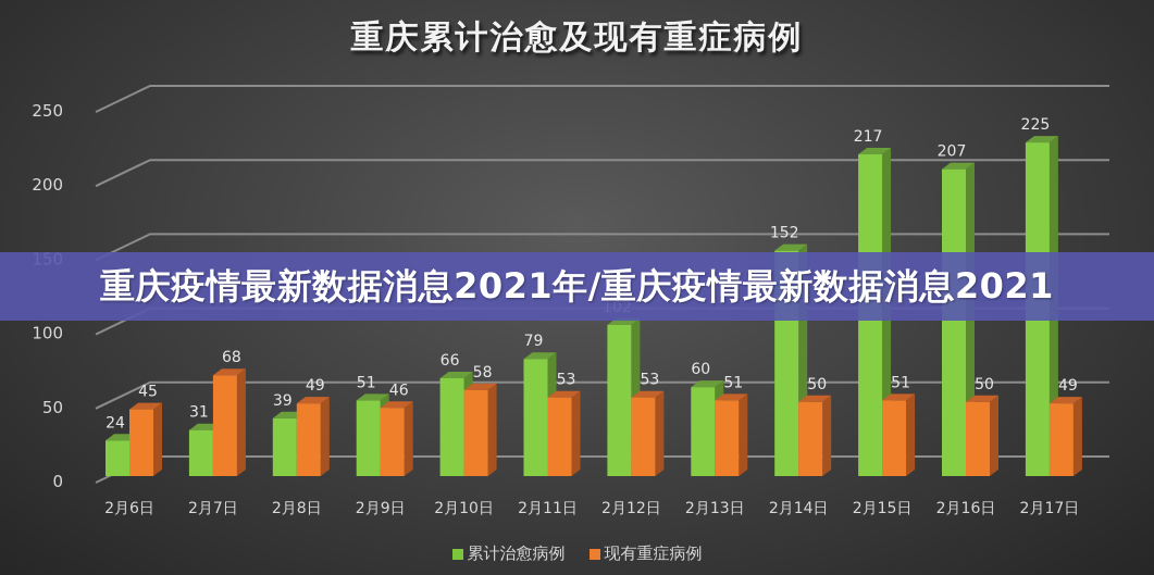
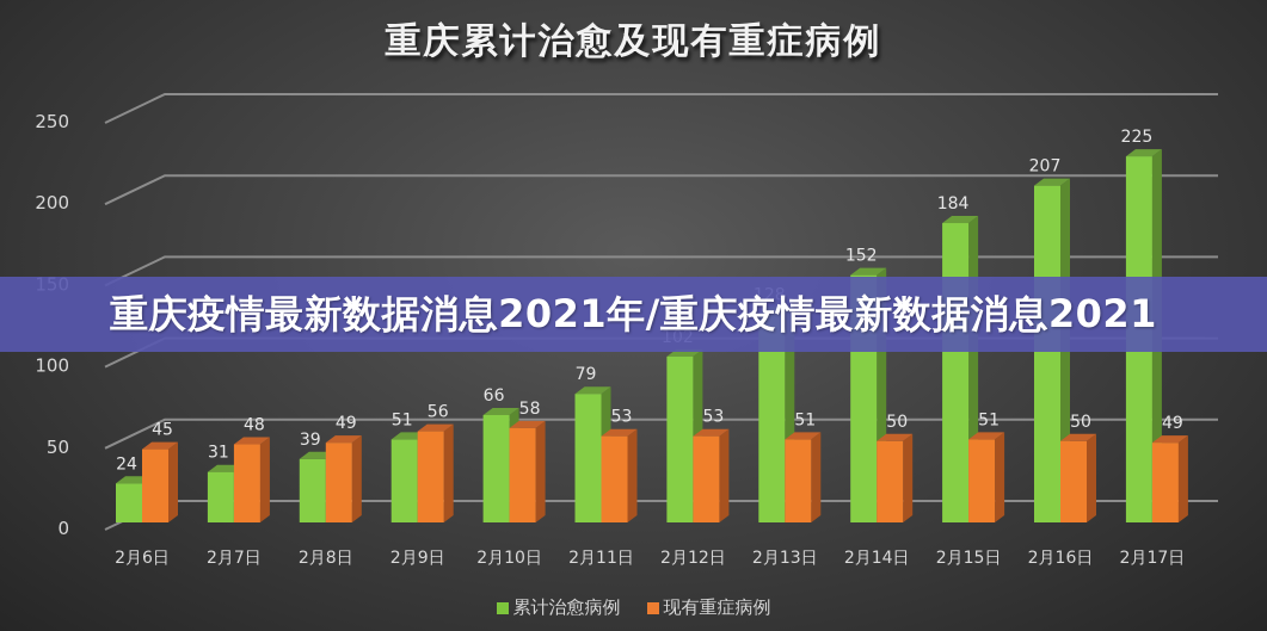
现有重症病例/2月7日: 68 -> 48
现有重症病例/2月9日: 46 -> 56
累计治愈病例/2月13日: 60 -> 128
累计治愈病例/2月15日: 217 -> 184
